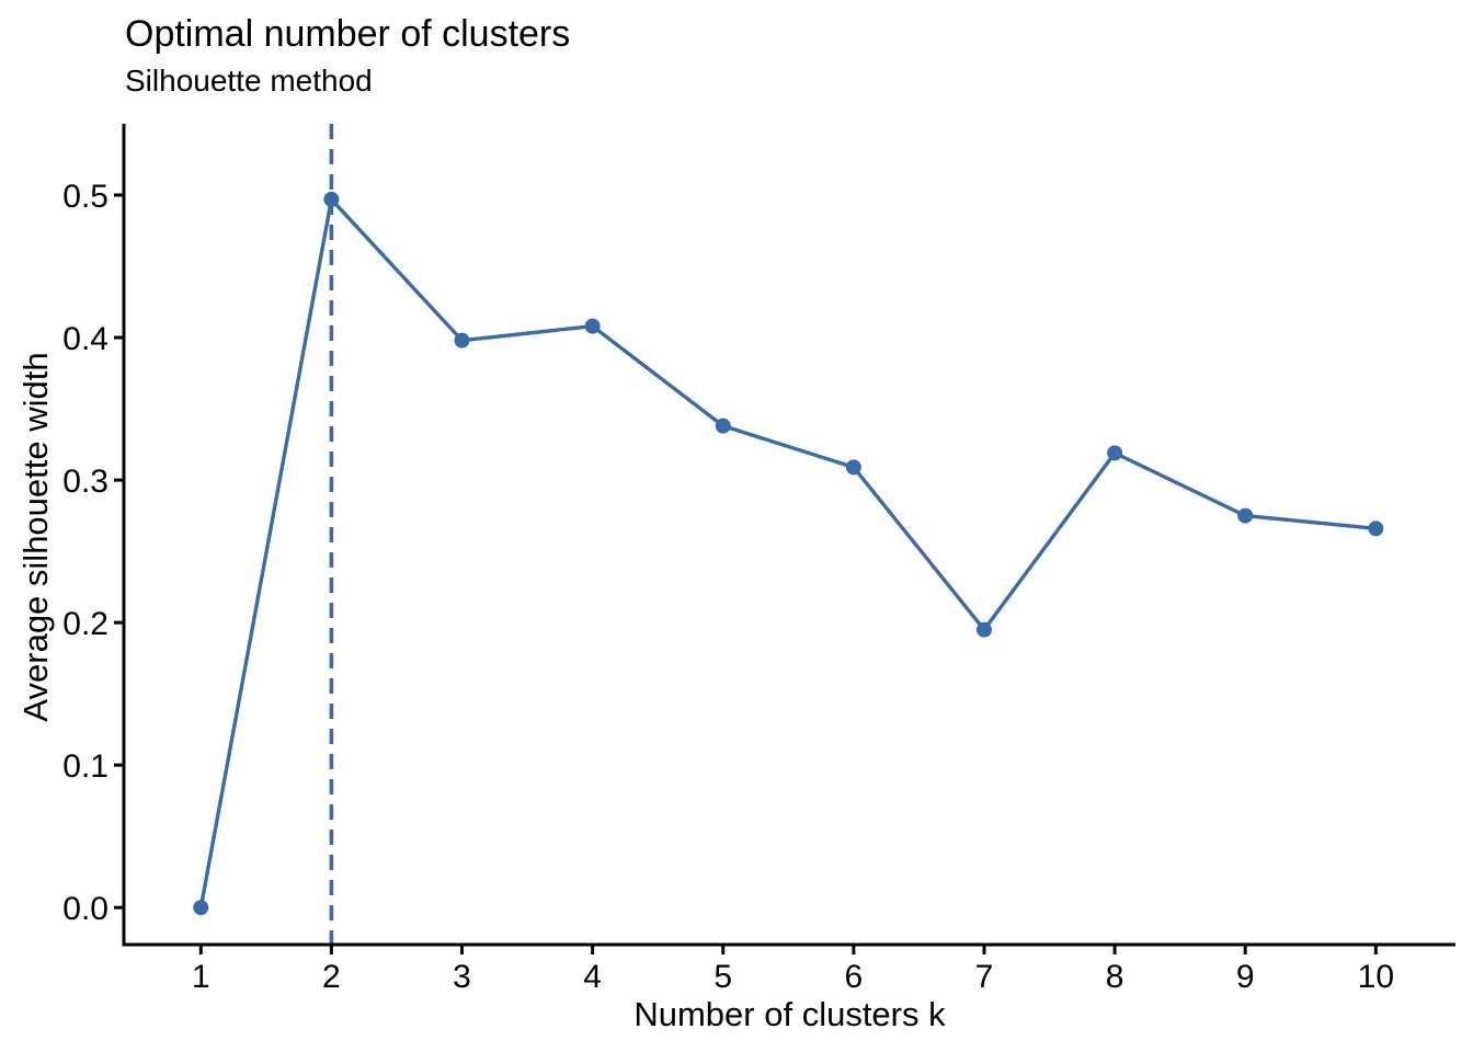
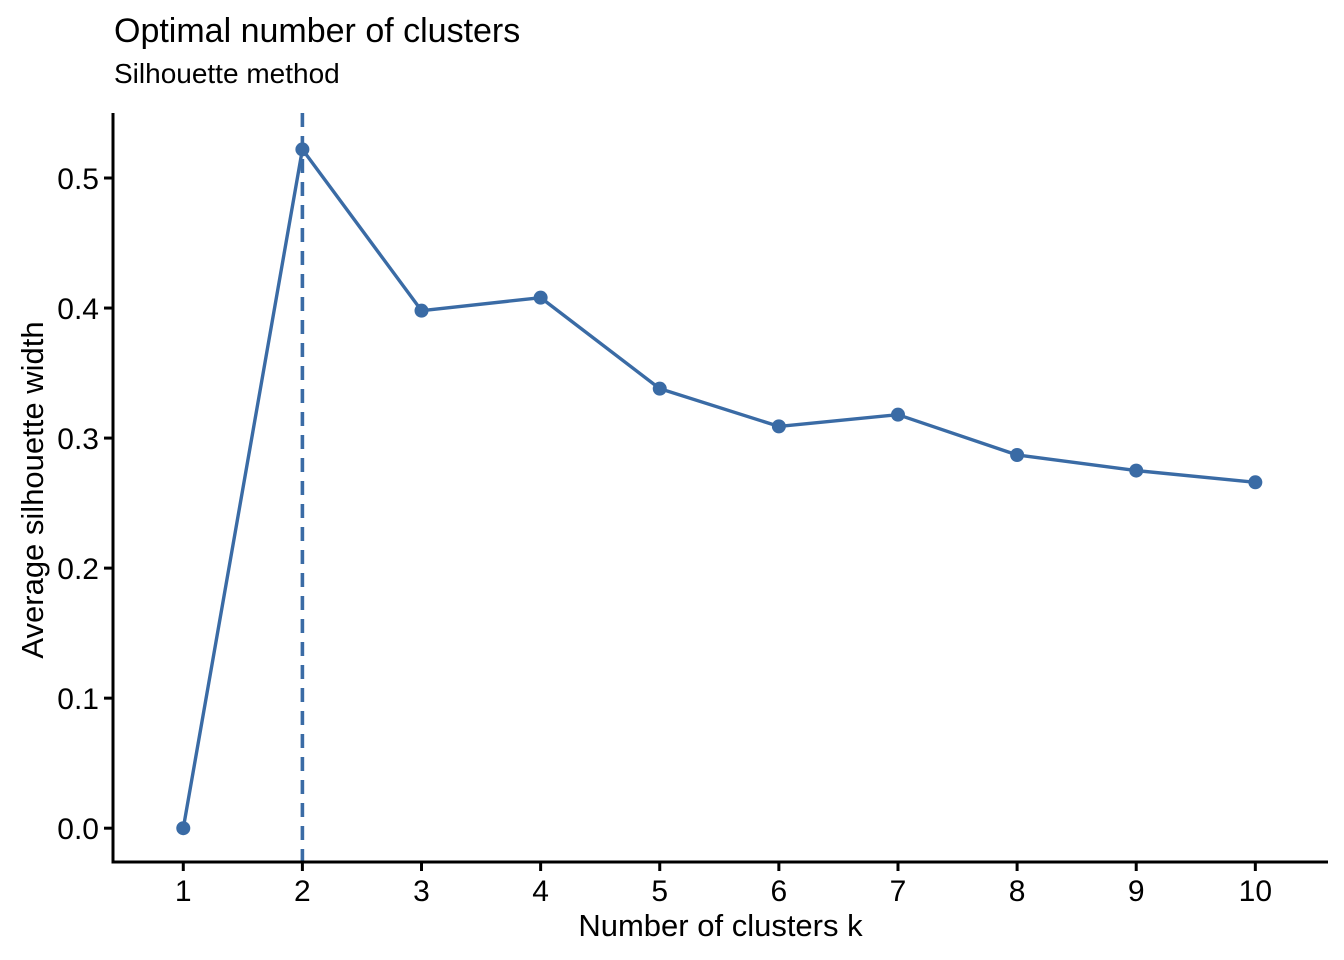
2: 0.497 -> 0.522
7: 0.195 -> 0.318
8: 0.319 -> 0.287
